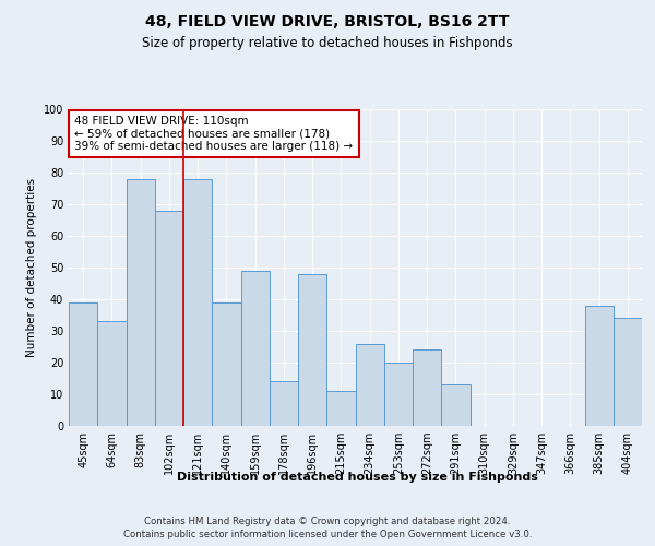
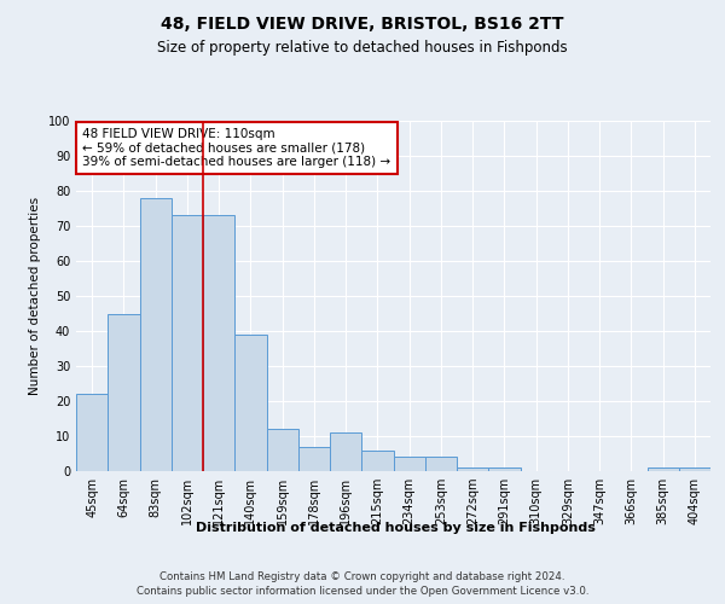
45sqm: 39 -> 22
64sqm: 33 -> 45
102sqm: 68 -> 73
121sqm: 78 -> 73
159sqm: 49 -> 12
178sqm: 14 -> 7
196sqm: 48 -> 11
215sqm: 11 -> 6
234sqm: 26 -> 4
253sqm: 20 -> 4
272sqm: 24 -> 1
291sqm: 13 -> 1
385sqm: 38 -> 1
404sqm: 34 -> 1
